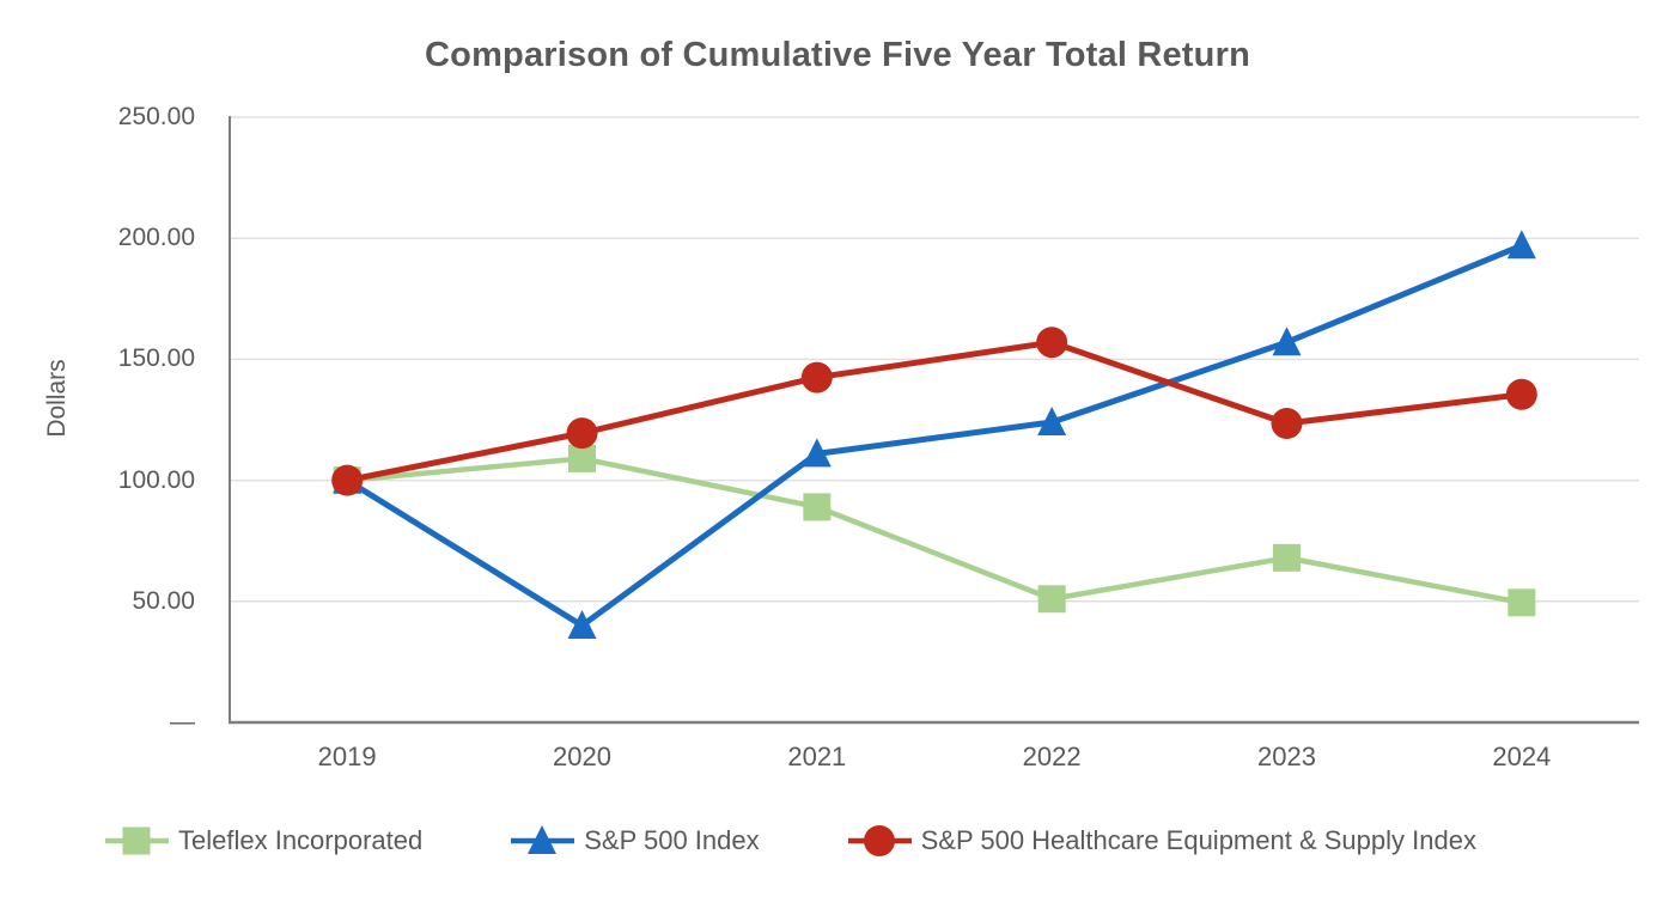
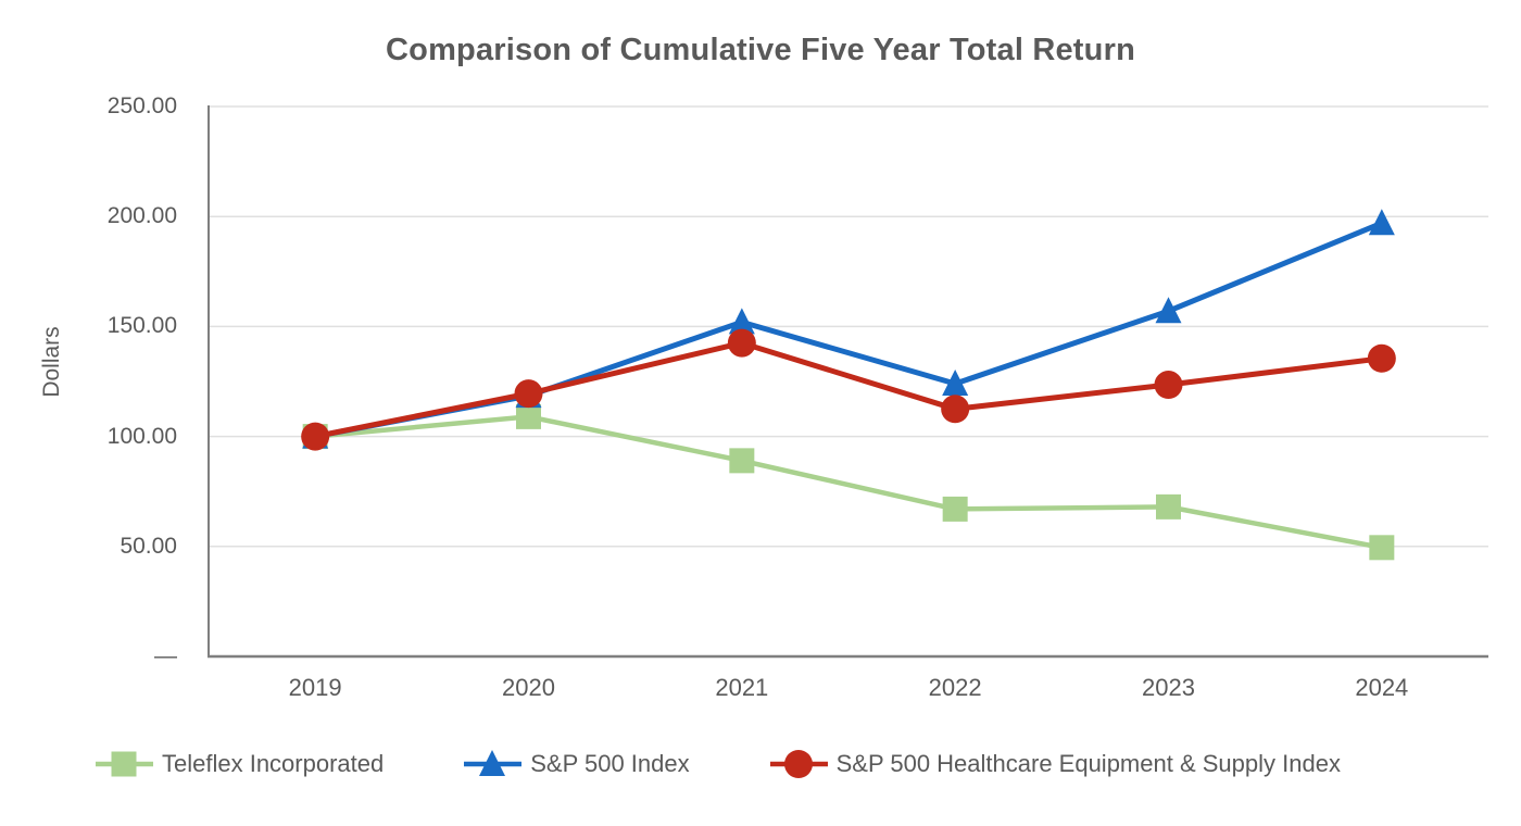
S&P 500 Index/2020: 40 -> 118
S&P 500 Index/2021: 111 -> 152
Teleflex Incorporated/2022: 51 -> 67
S&P 500 Healthcare Equipment & Supply Index/2022: 157 -> 112
